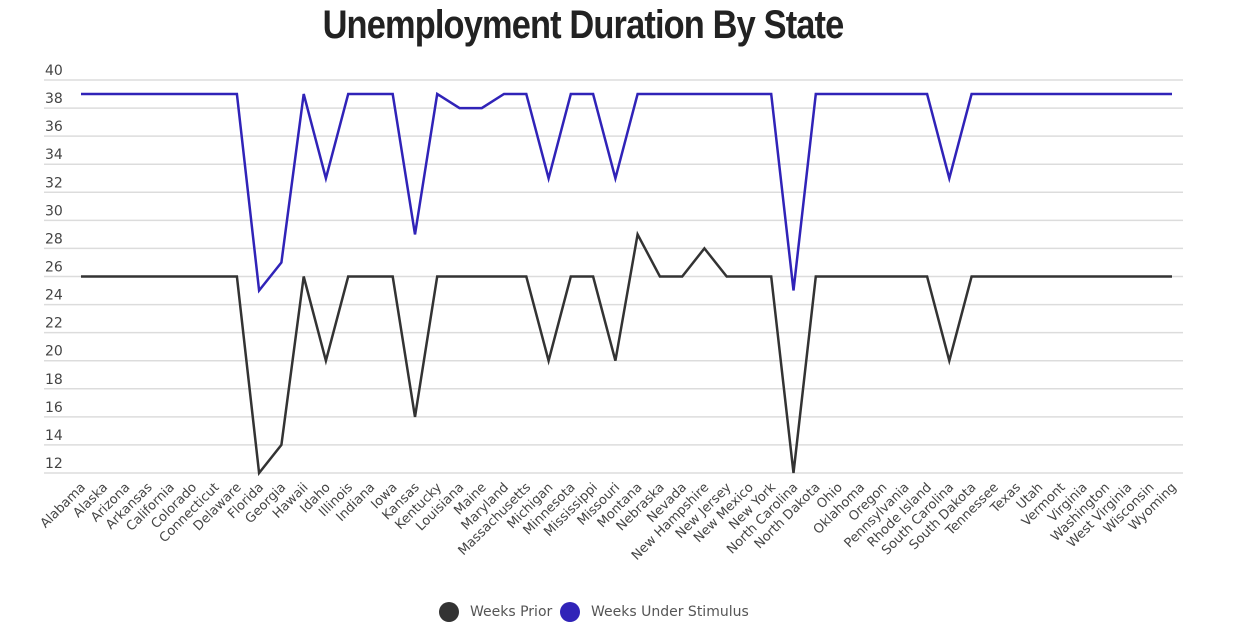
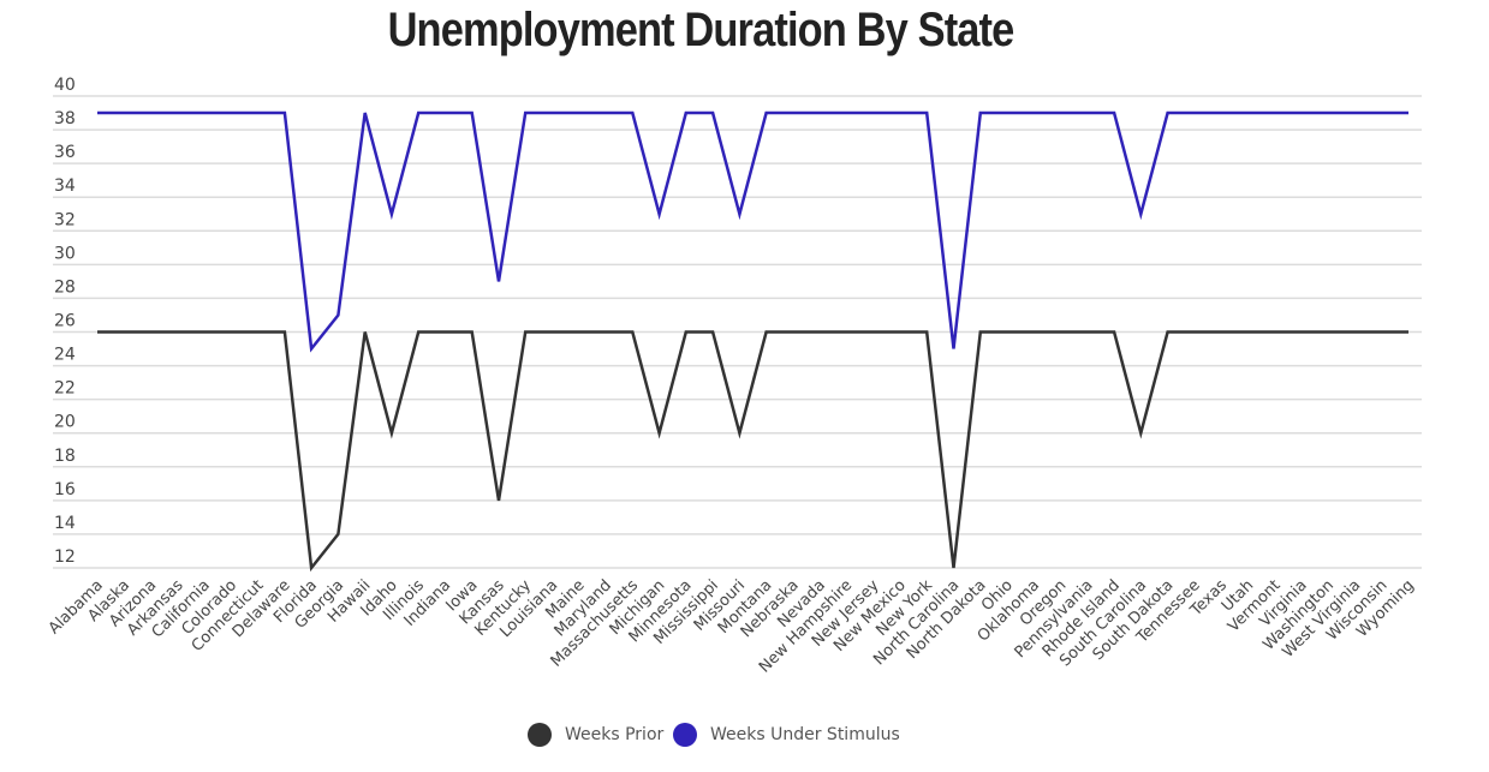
Weeks Under Stimulus/Louisiana: 38 -> 39
Weeks Under Stimulus/Maine: 38 -> 39
Weeks Prior/Montana: 29 -> 26
Weeks Prior/New Hampshire: 28 -> 26
